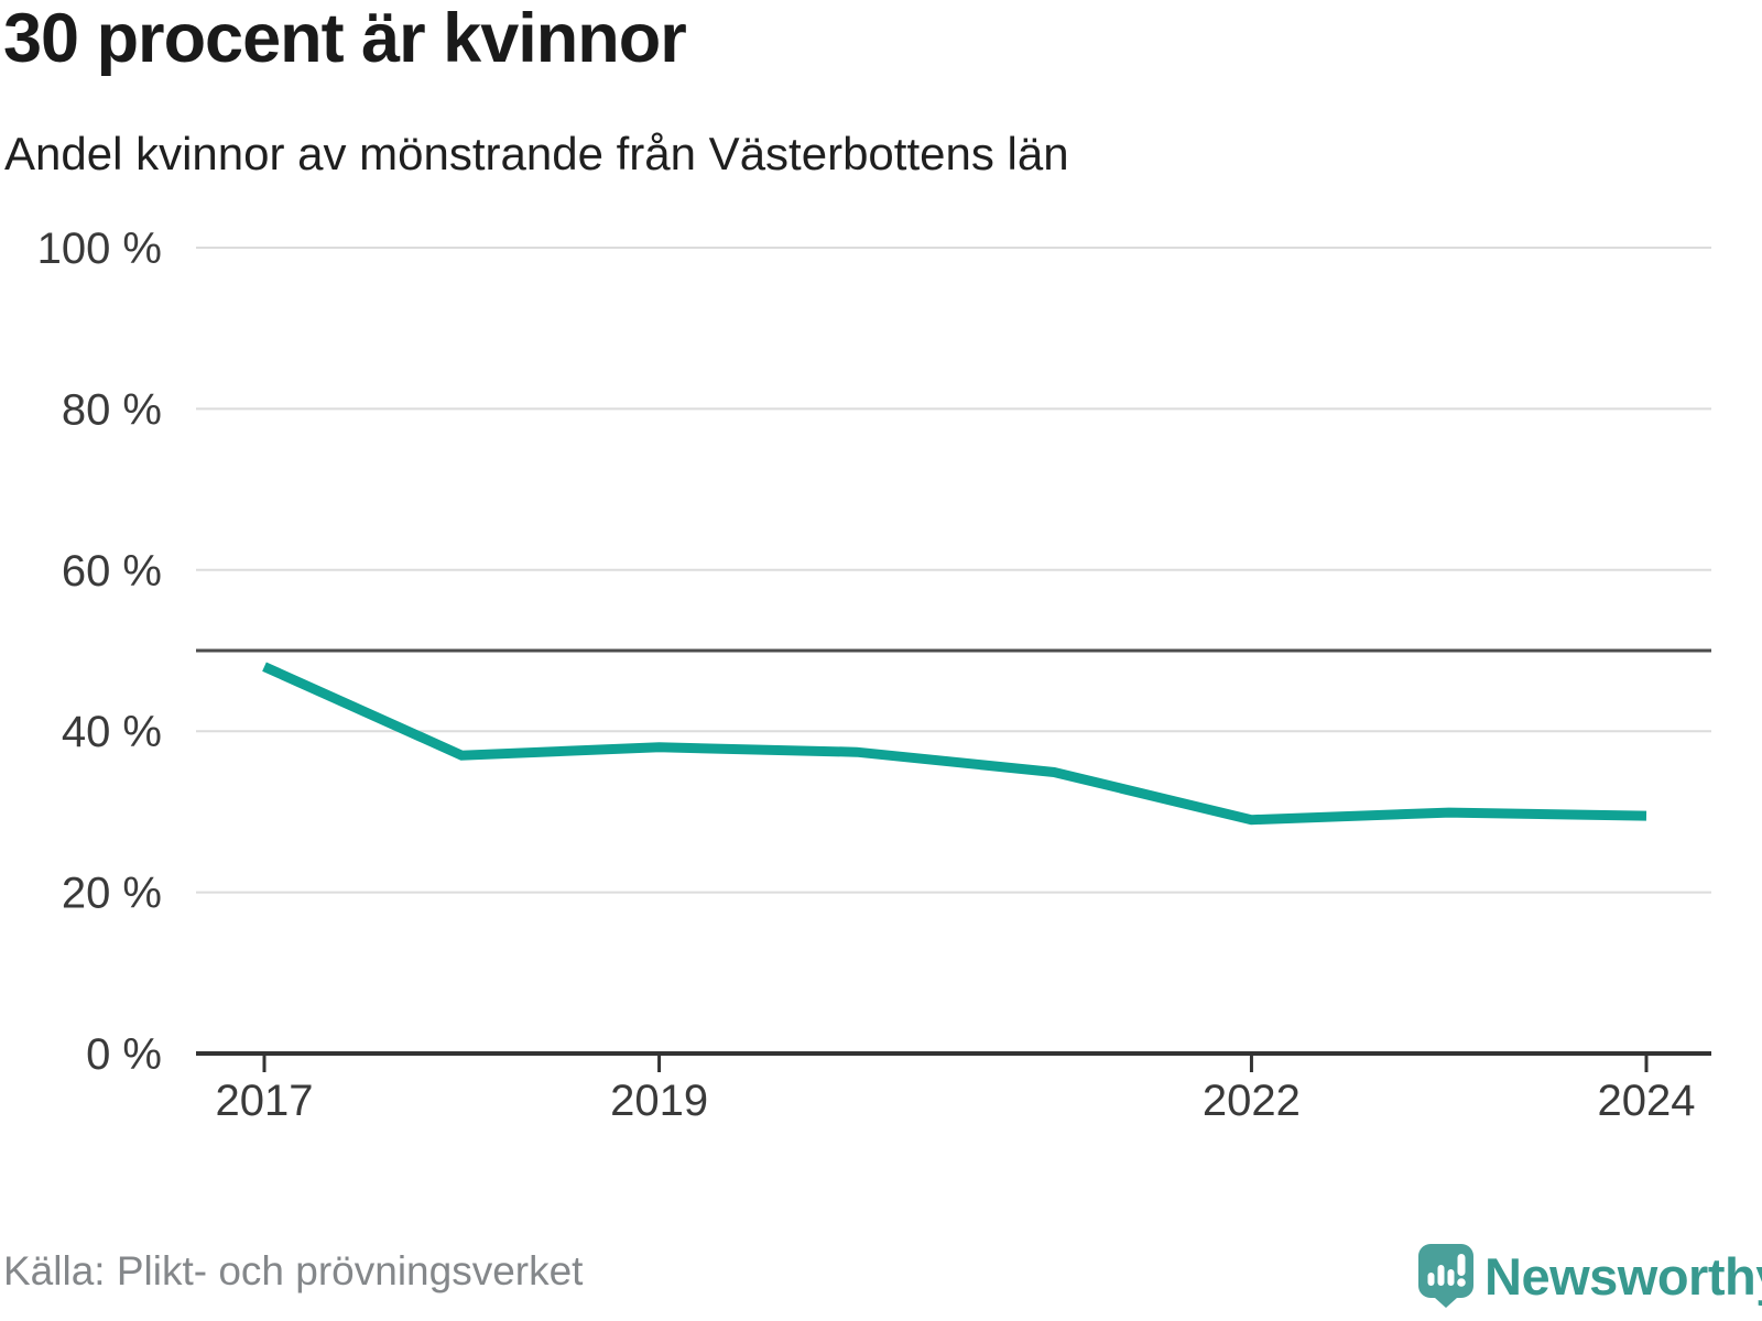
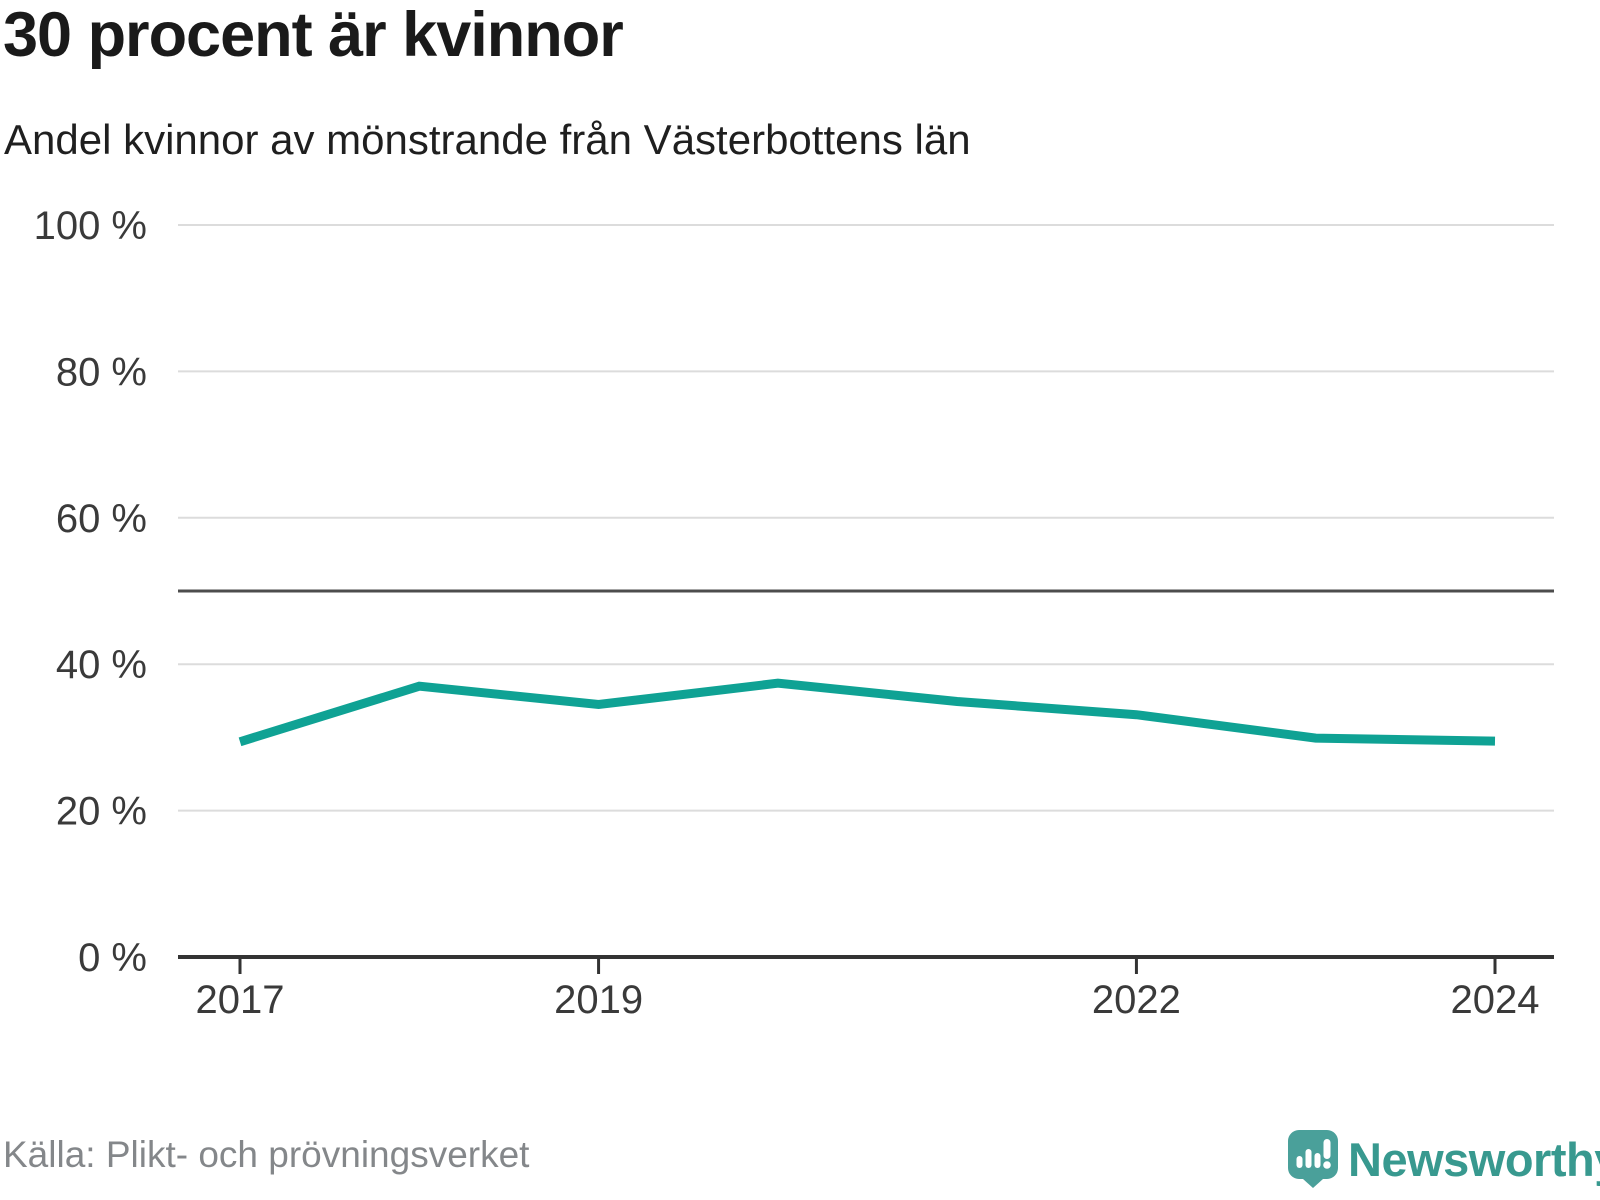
2017: 48% -> 29%
2019: 38% -> 34%
2022: 29% -> 33%
